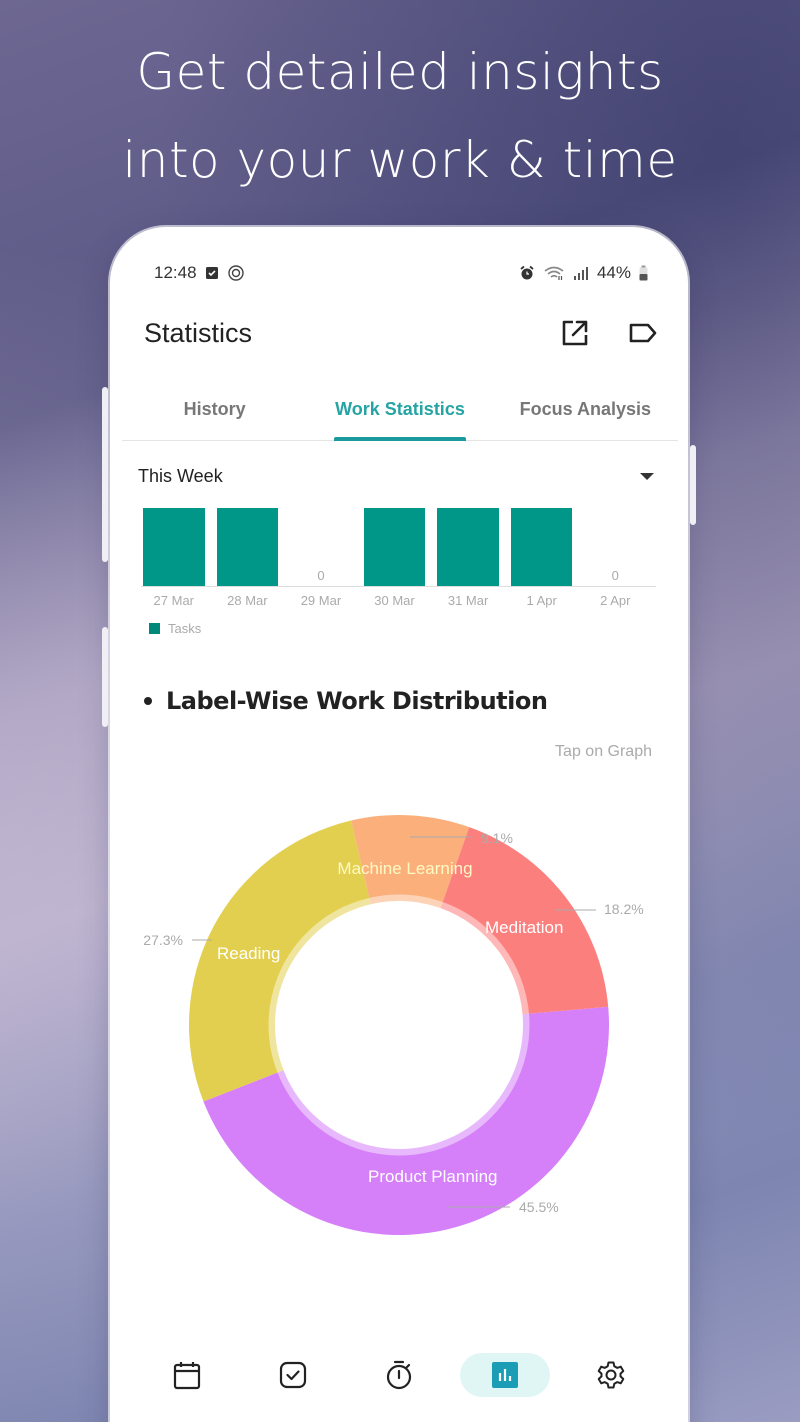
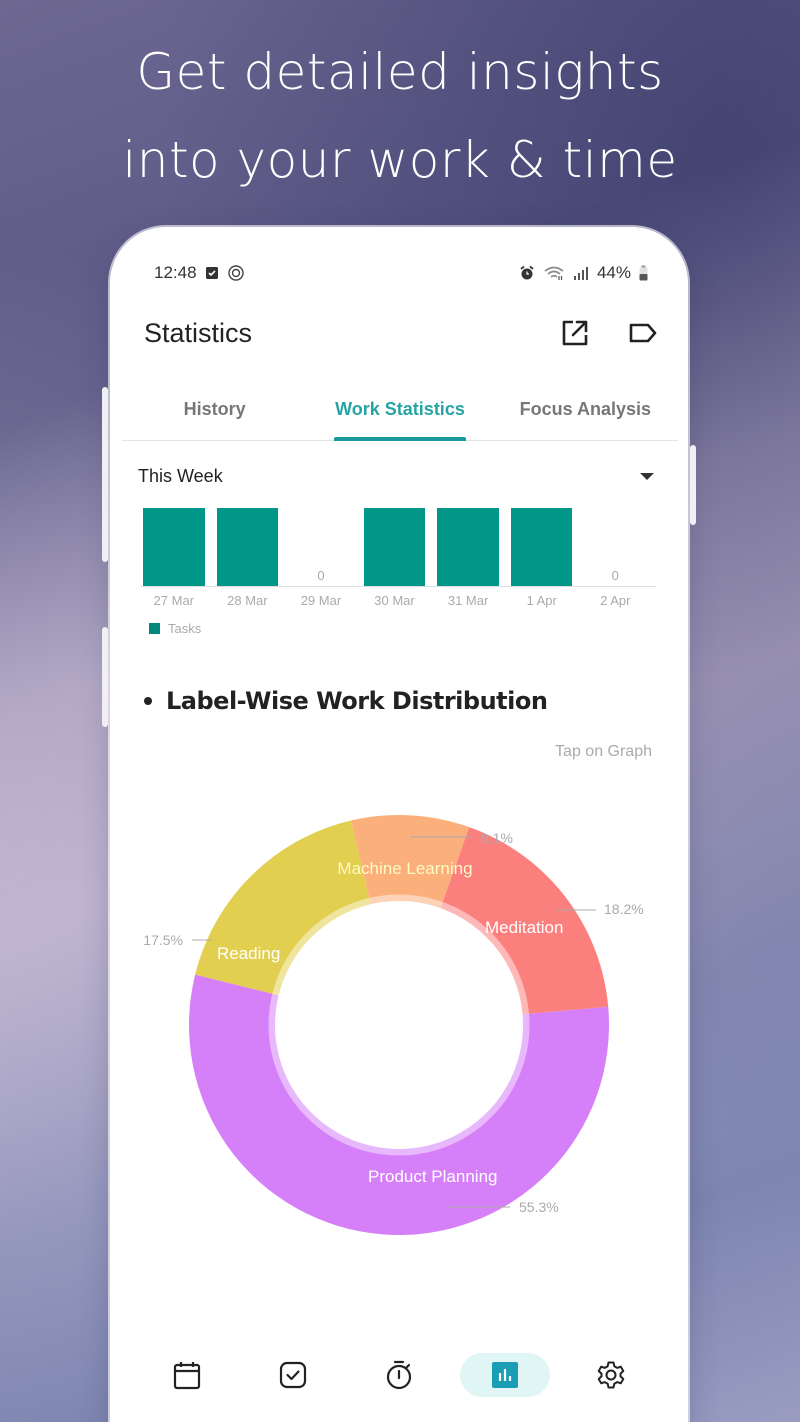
Label-Wise Work Distribution/Product Planning: 45.5% -> 55.3%
Label-Wise Work Distribution/Reading: 27.3% -> 17.5%
